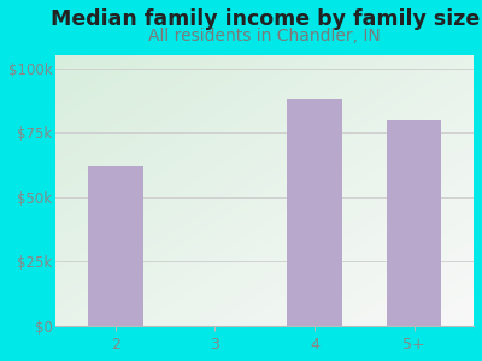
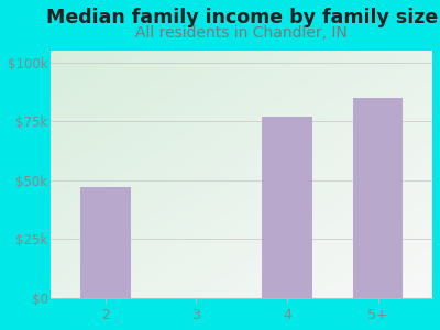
2: $62k -> $47k
4: $88k -> $77k
5+: $80k -> $85k
